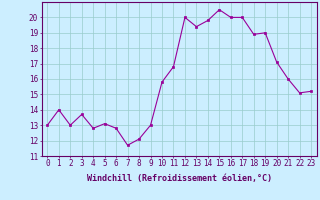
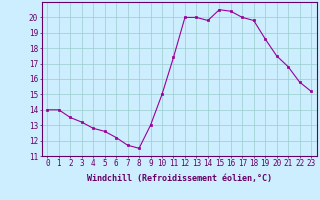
0: 13.0 -> 14.0
2: 13.0 -> 13.5
3: 13.7 -> 13.2
5: 13.1 -> 12.6
6: 12.8 -> 12.2
8: 12.1 -> 11.5
10: 15.8 -> 15.0
11: 16.8 -> 17.4
13: 19.4 -> 20.0
16: 20.0 -> 20.4
18: 18.9 -> 19.8
19: 19.0 -> 18.6
20: 17.1 -> 17.5
21: 16.0 -> 16.8
22: 15.1 -> 15.8
